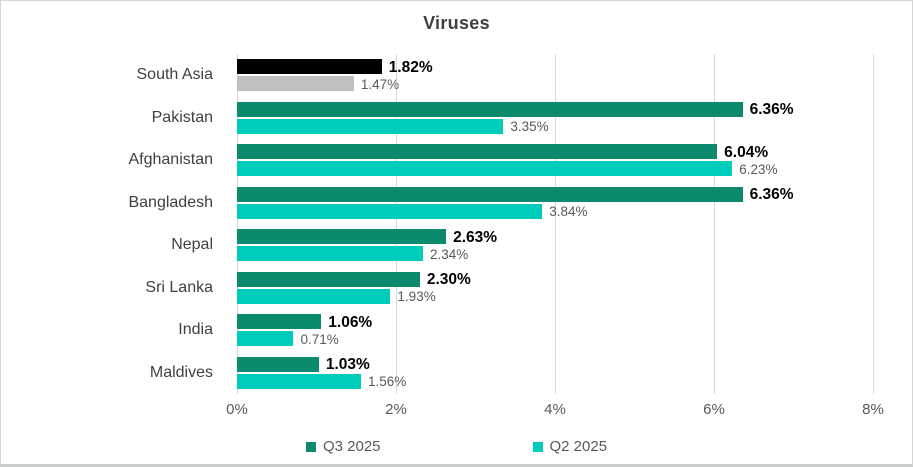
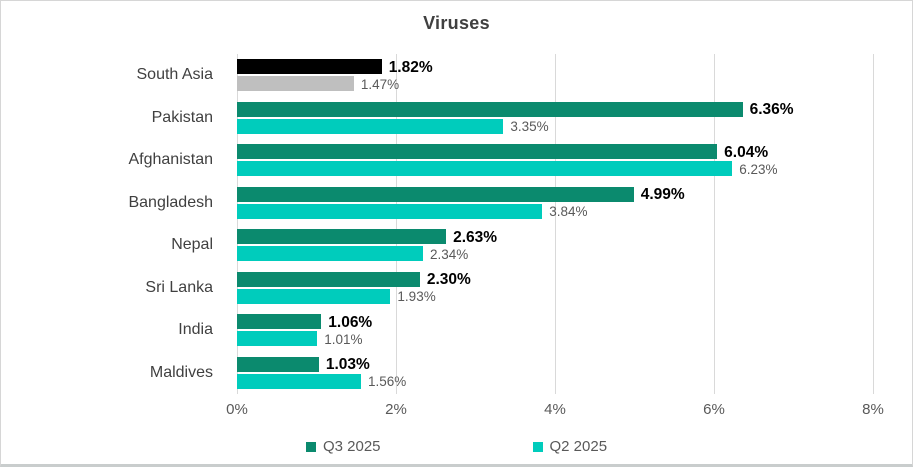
Q3 2025/Bangladesh: 6.36% -> 4.99%
Q2 2025/India: 0.71% -> 1.01%
